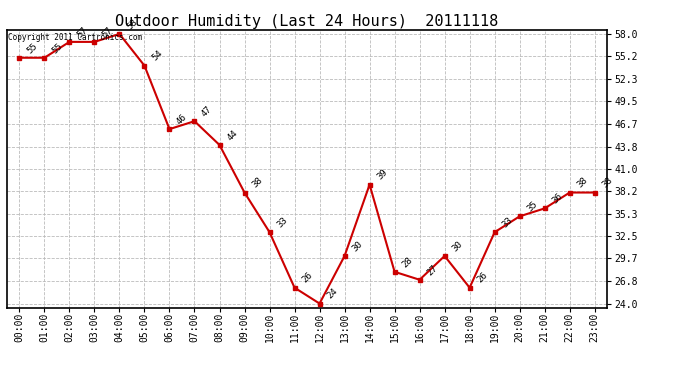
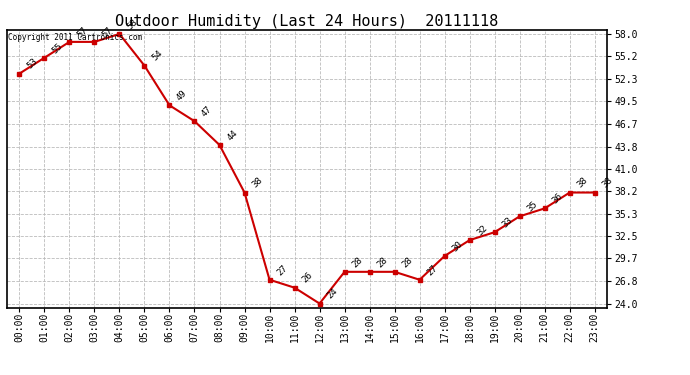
00:00: 55 -> 53
06:00: 46 -> 49
10:00: 33 -> 27
13:00: 30 -> 28
14:00: 39 -> 28
18:00: 26 -> 32
